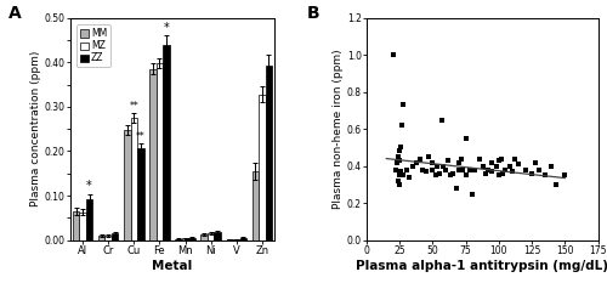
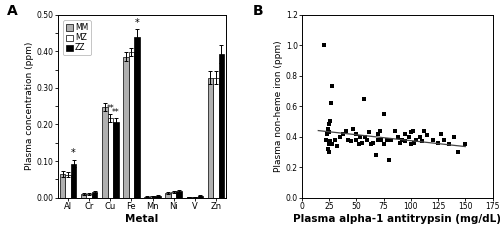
MZ/Cu: 0.275 -> 0.218
MM/Zn: 0.155 -> 0.328
